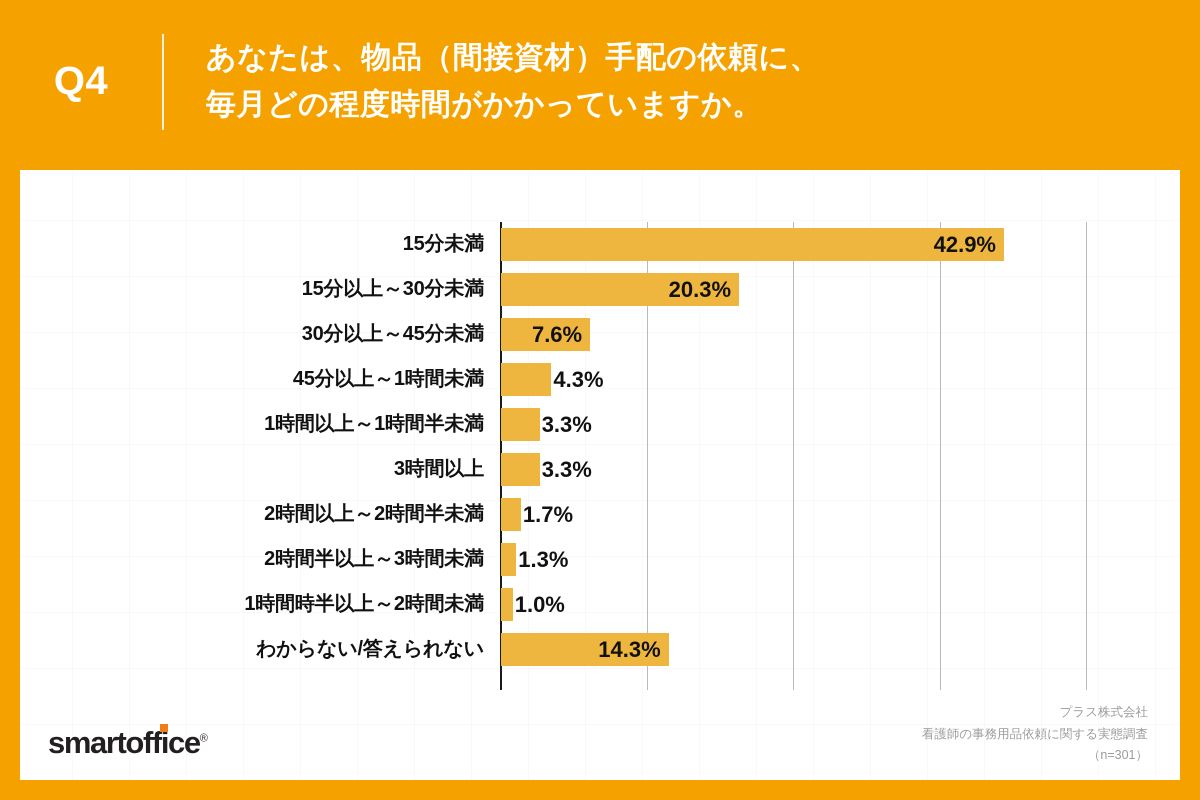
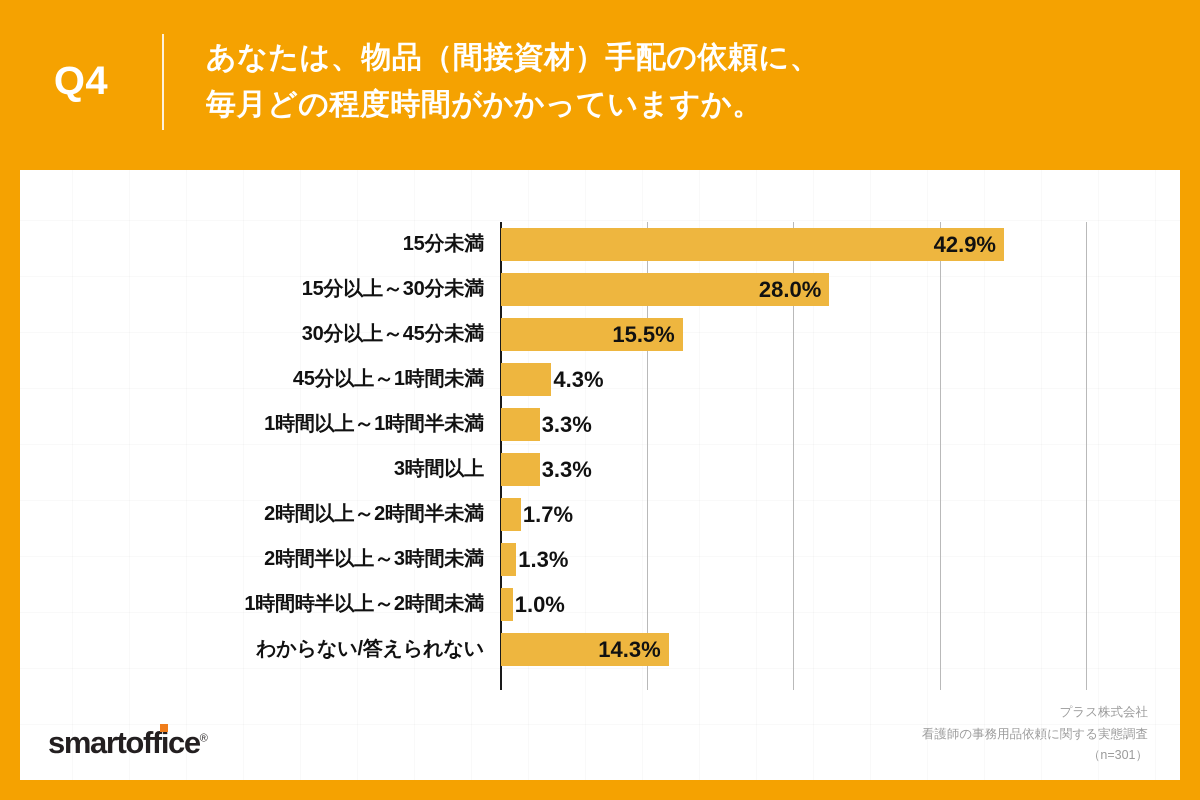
15分以上～30分未満: 20.3% -> 28.0%
30分以上～45分未満: 7.6% -> 15.5%
